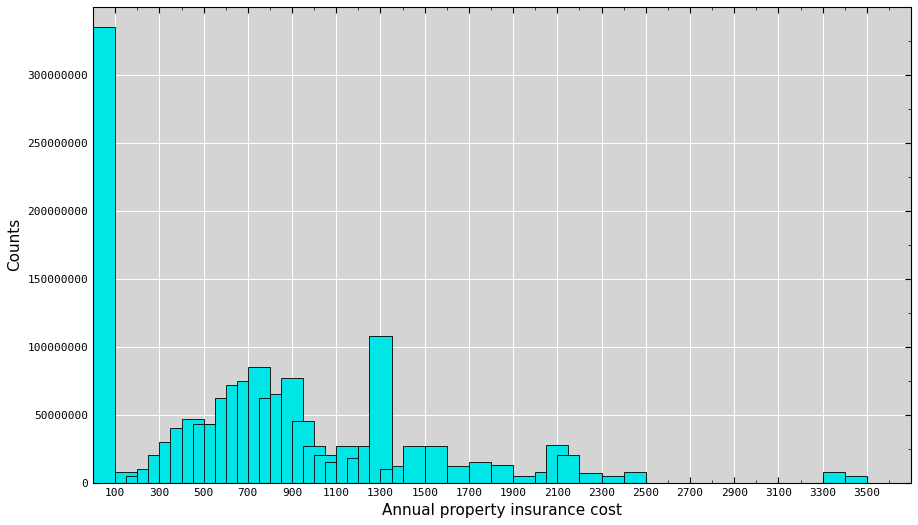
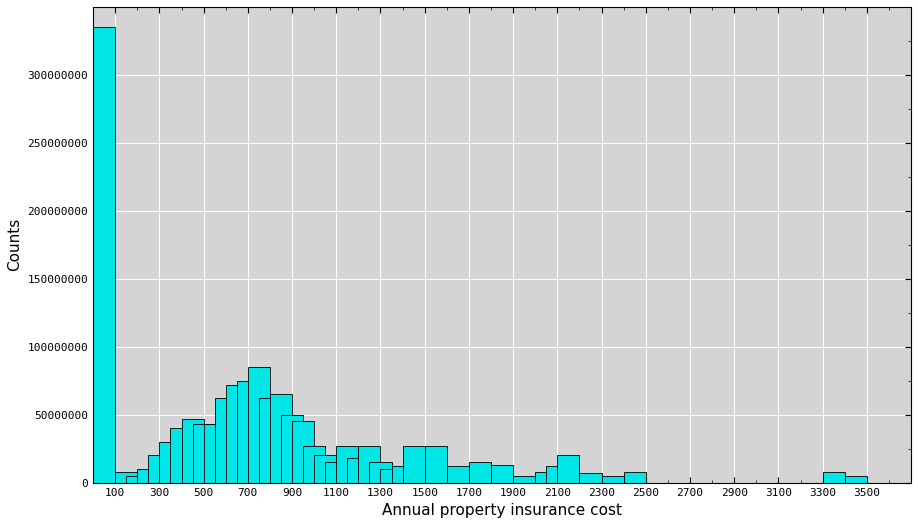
900: 77000000 -> 50000000
1300: 108000000 -> 15000000
2100: 28000000 -> 12000000
